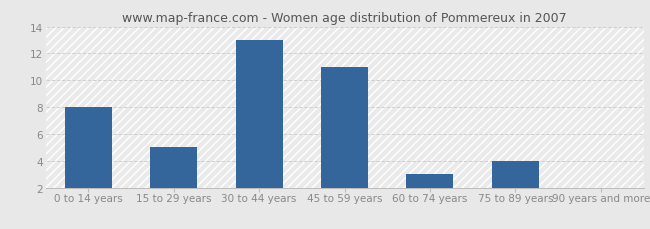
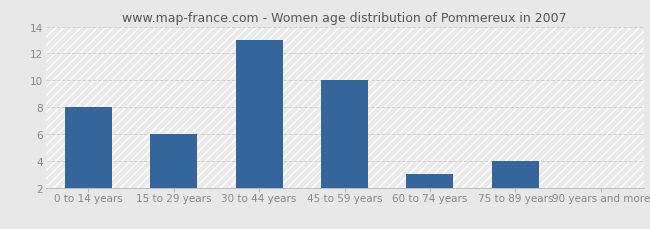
15 to 29 years: 5 -> 6
45 to 59 years: 11 -> 10
